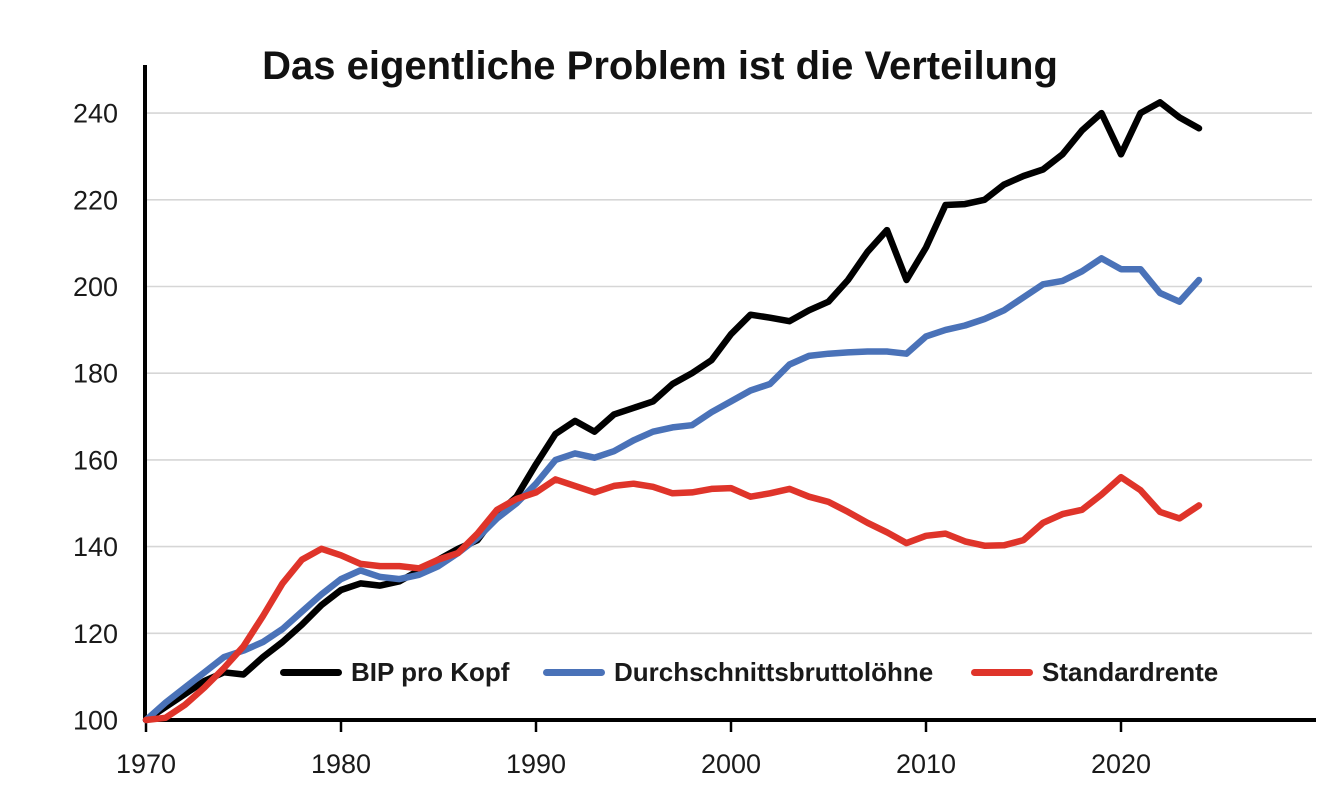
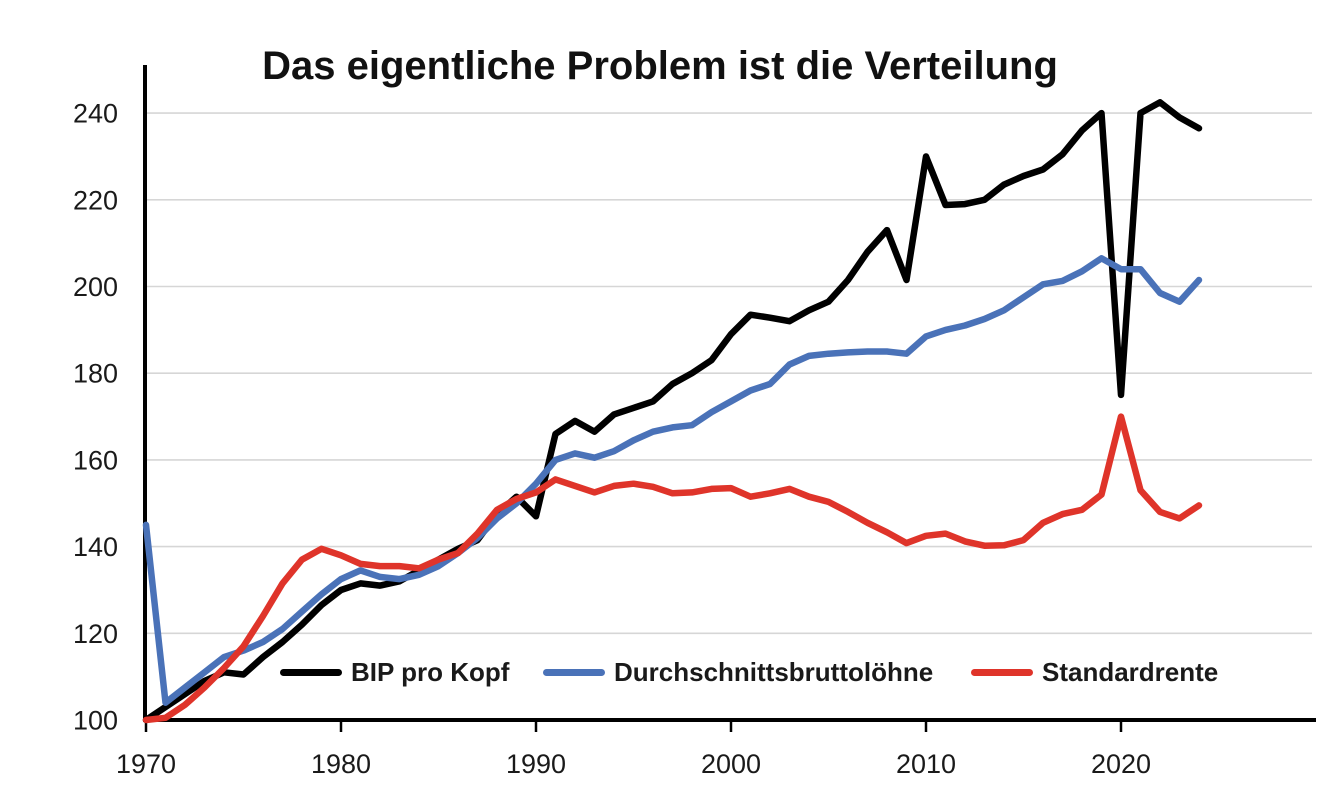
Durchschnittsbruttolöhne/1970: 100 -> 145
BIP pro Kopf/1990: 159 -> 147
BIP pro Kopf/2010: 209 -> 230
BIP pro Kopf/2020: 230 -> 175
Standardrente/2020: 156 -> 170
